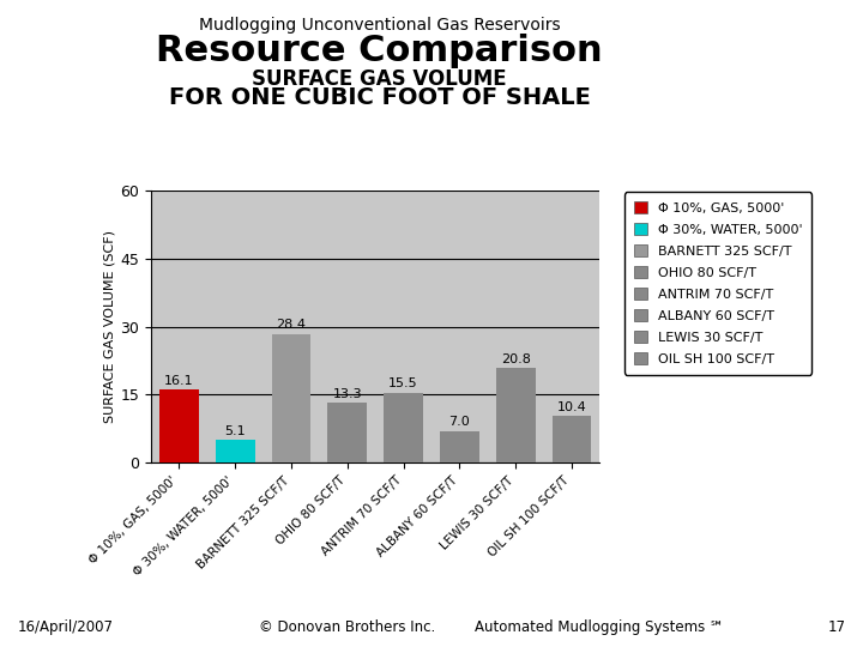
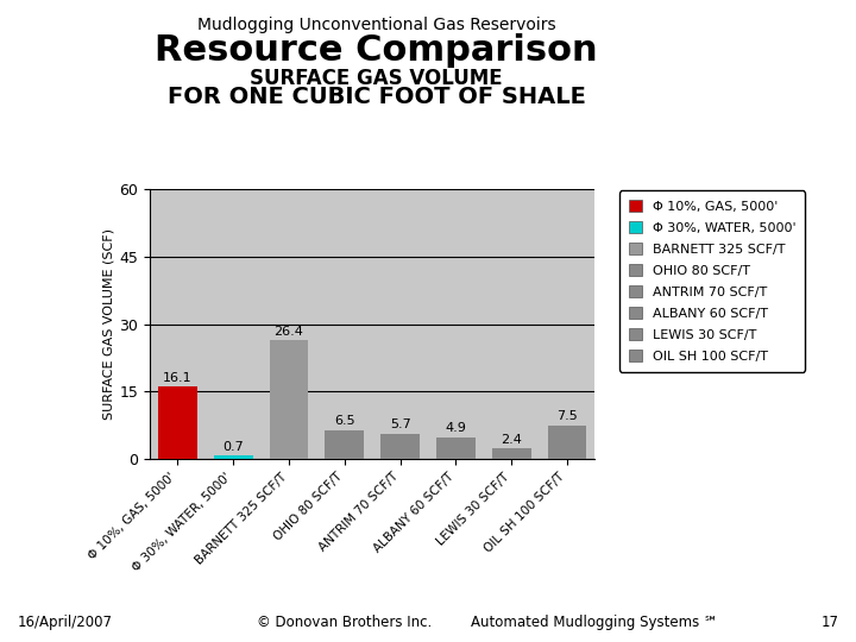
Φ 30%, WATER, 5000': 5.1 -> 0.7
BARNETT 325 SCF/T: 28.4 -> 26.4
OHIO 80 SCF/T: 13.3 -> 6.5
ANTRIM 70 SCF/T: 15.5 -> 5.7
ALBANY 60 SCF/T: 7.0 -> 4.9
LEWIS 30 SCF/T: 20.8 -> 2.4
OIL SH 100 SCF/T: 10.4 -> 7.5
